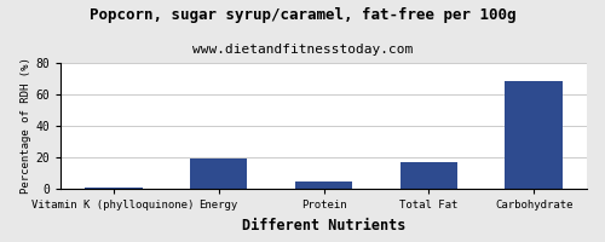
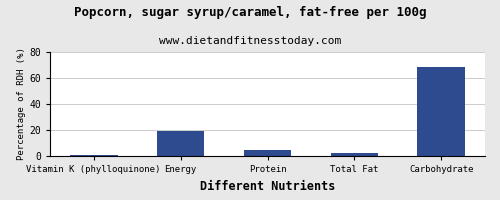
Total Fat: 17 -> 2
